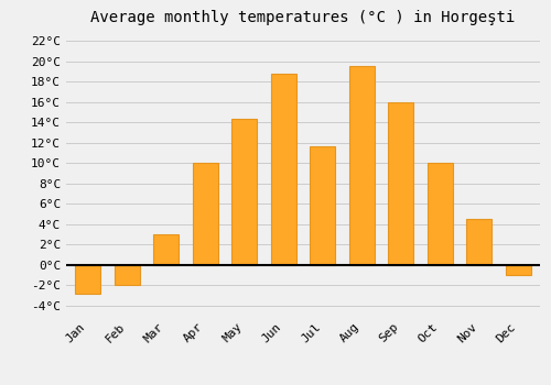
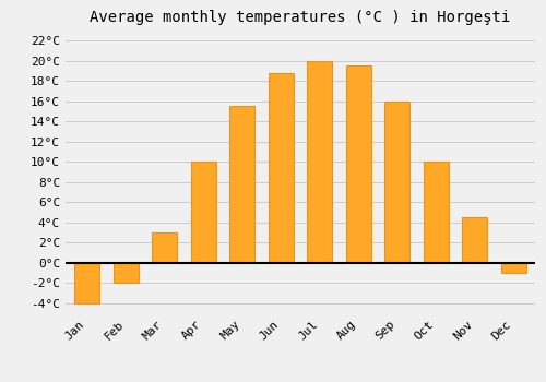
Jan: -2.8°C -> -4.0°C
May: 14.4°C -> 15.5°C
Jul: 11.6°C -> 20.0°C
